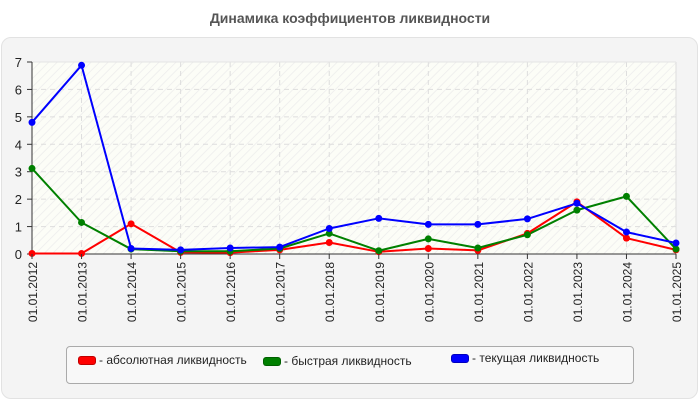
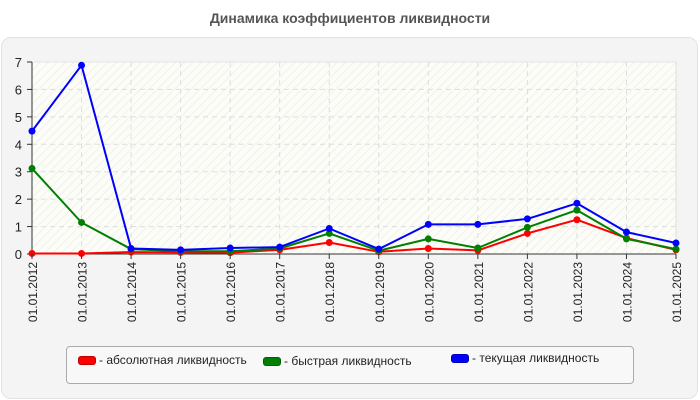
- текущая ликвидность/01.01.2012: 4.8 -> 4.5
- абсолютная ликвидность/01.01.2014: 1.1 -> 0.1
- текущая ликвидность/01.01.2019: 1.3 -> 0.2
- быстрая ликвидность/01.01.2022: 0.7 -> 1.0
- абсолютная ликвидность/01.01.2023: 1.9 -> 1.2
- быстрая ликвидность/01.01.2024: 2.1 -> 0.6
